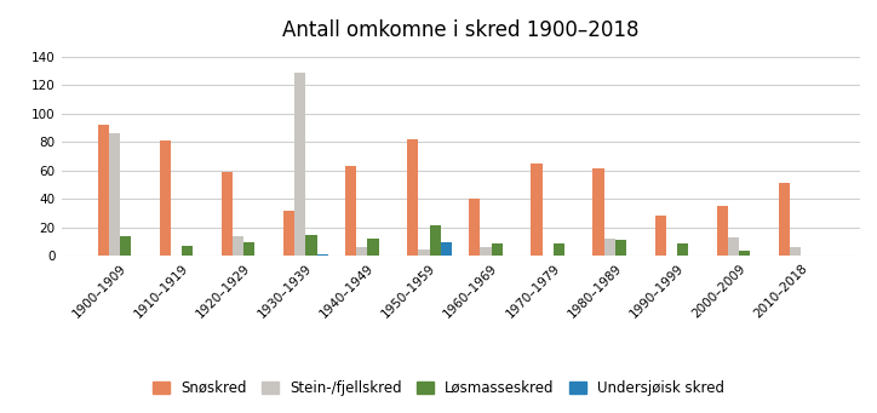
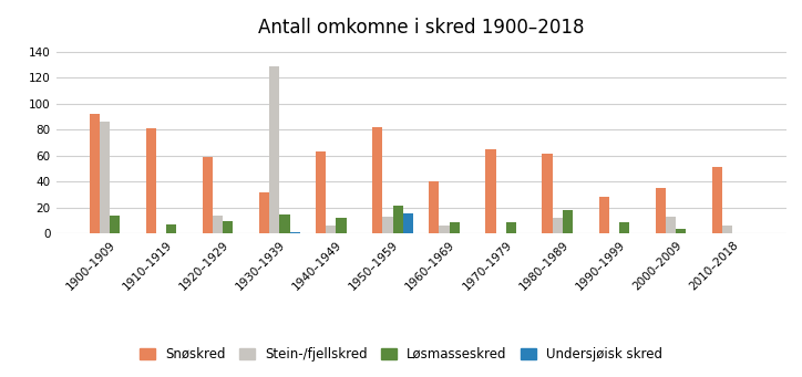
Stein-/fjellskred/1950–1959: 5 -> 13
Undersjøisk skred/1950–1959: 10 -> 16
Løsmasseskred/1980–1989: 11 -> 18
